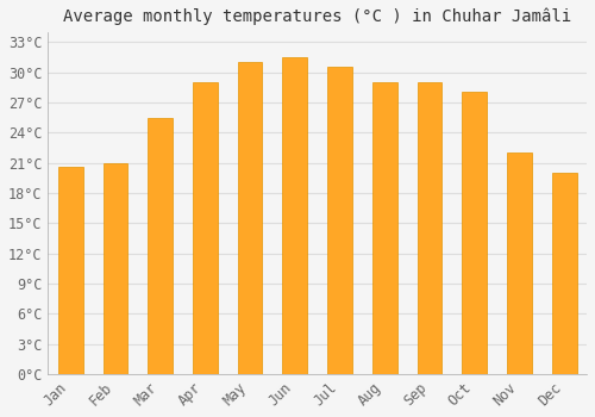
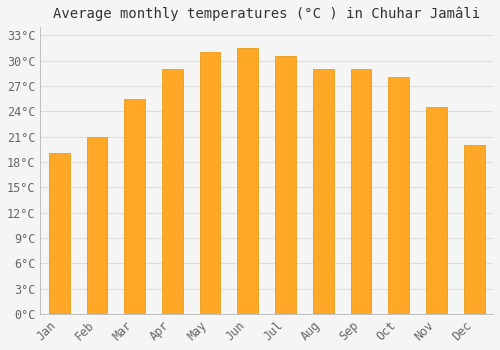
Jan: 20.6°C -> 19.0°C
Nov: 22.0°C -> 24.5°C
